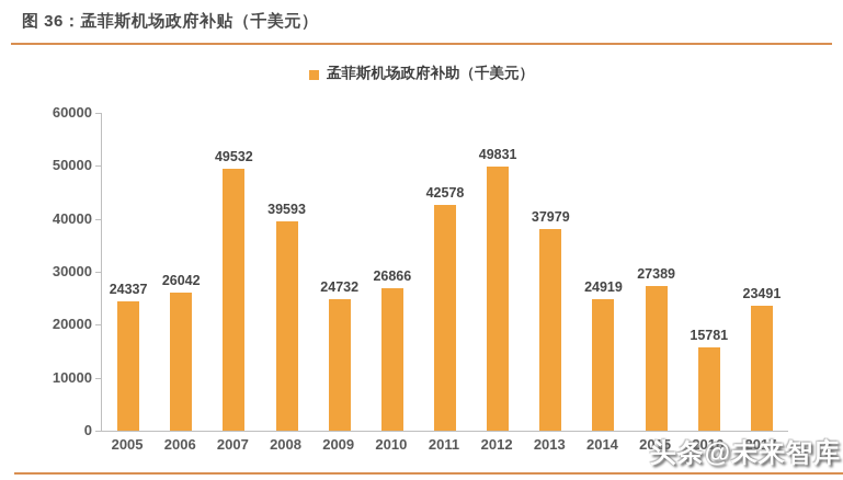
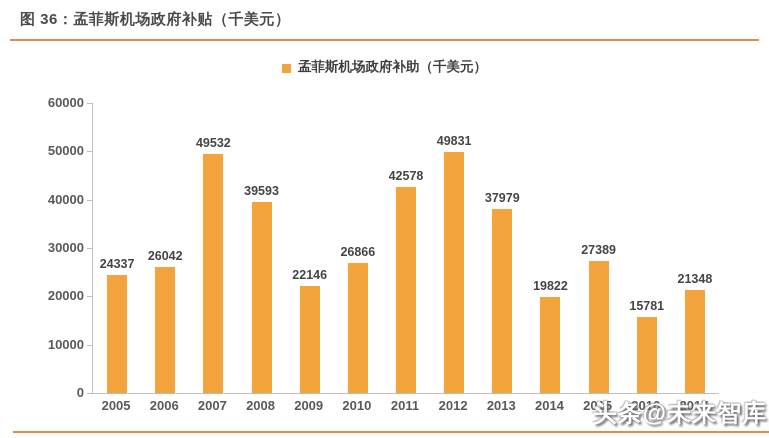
2009: 24732 -> 22146
2014: 24919 -> 19822
2017: 23491 -> 21348
